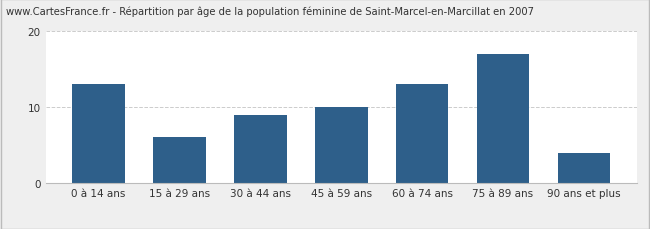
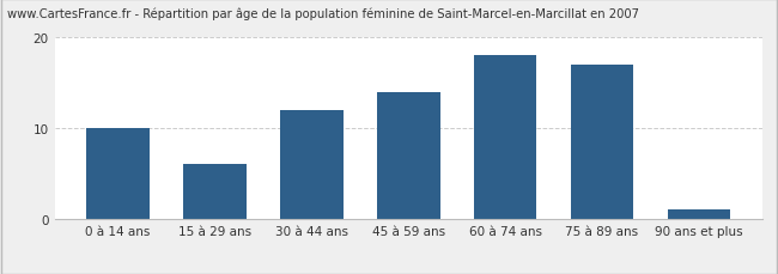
0 à 14 ans: 13 -> 10
30 à 44 ans: 9 -> 12
45 à 59 ans: 10 -> 14
60 à 74 ans: 13 -> 18
90 ans et plus: 4 -> 1
